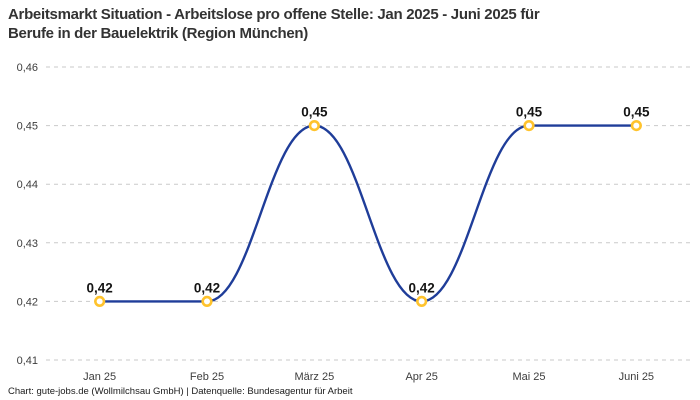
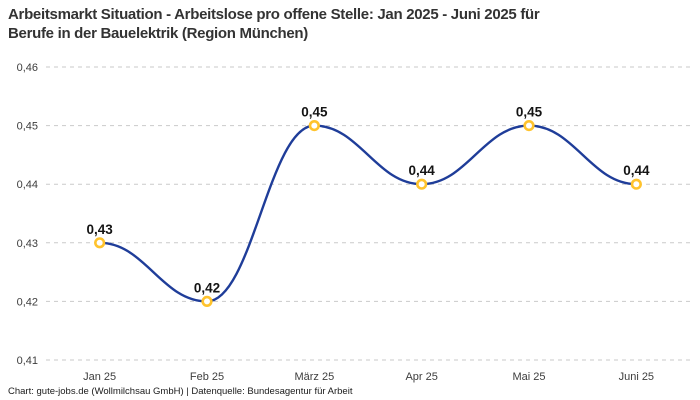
Jan 25: 0,42 -> 0,43
Apr 25: 0,42 -> 0,44
Juni 25: 0,45 -> 0,44
